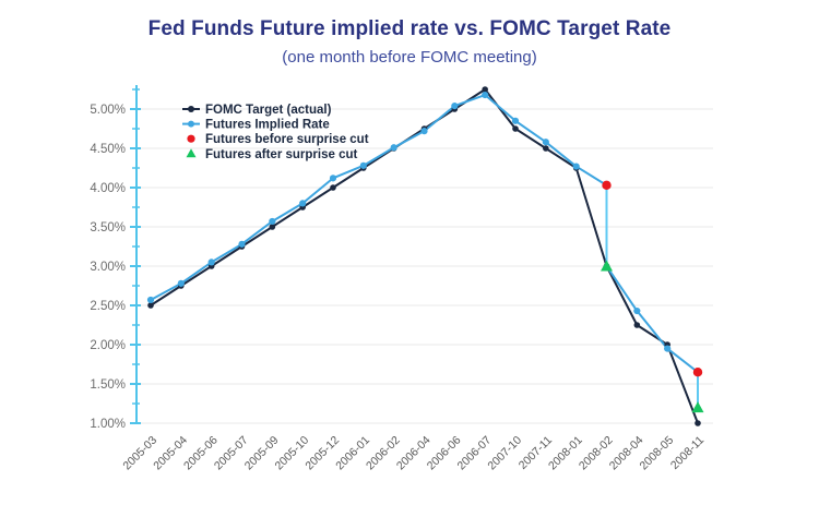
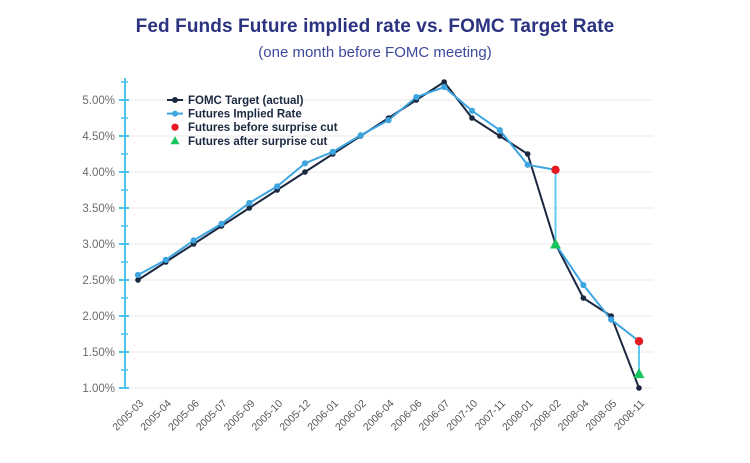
Futures Implied Rate/2008-01: 4.3% -> 4.1%
